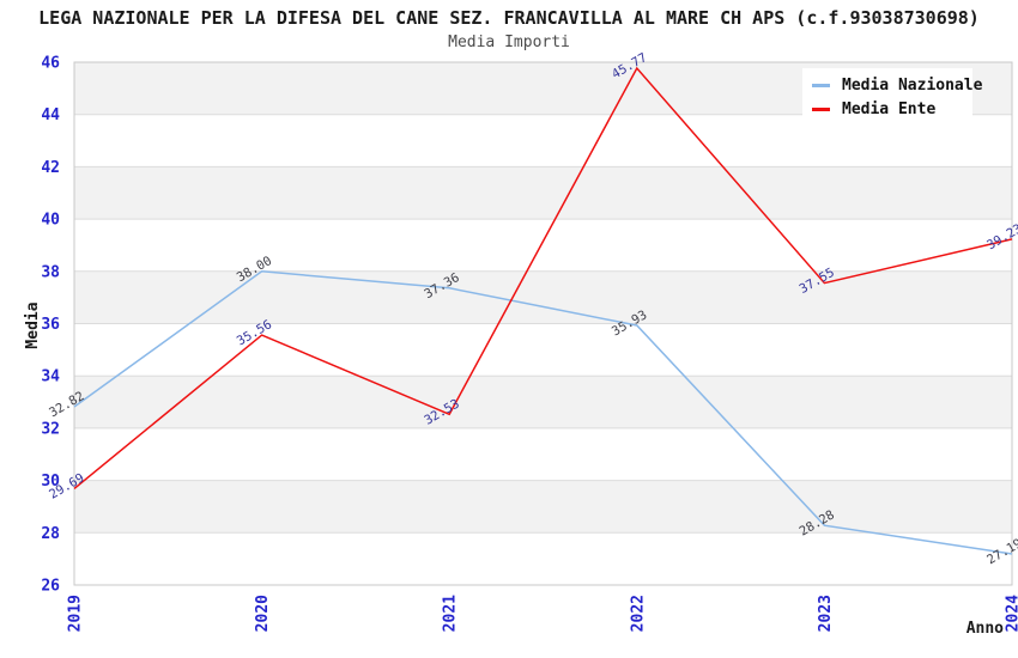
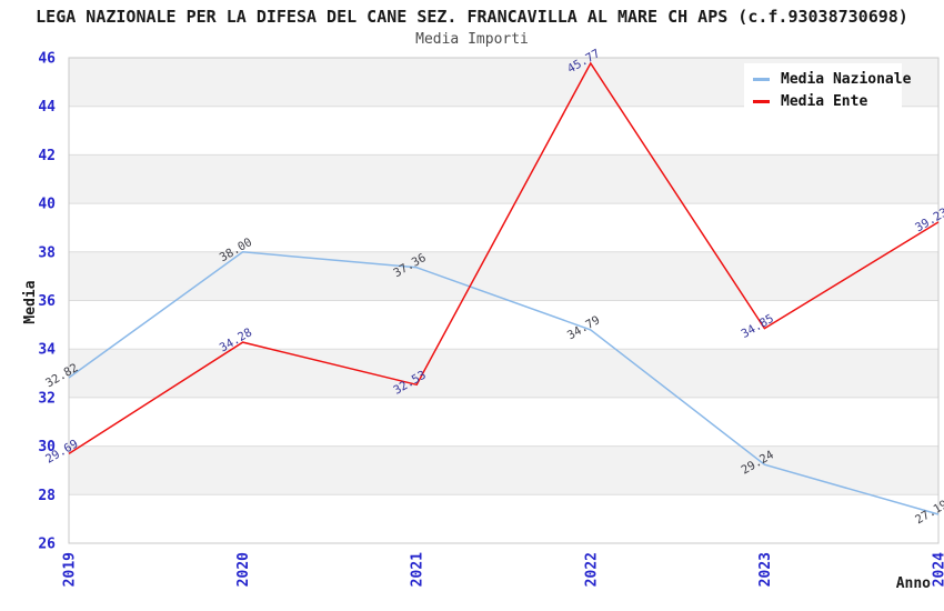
Media Ente/2020: 35.56 -> 34.28
Media Nazionale/2022: 35.93 -> 34.79
Media Nazionale/2023: 28.28 -> 29.24
Media Ente/2023: 37.55 -> 34.85
